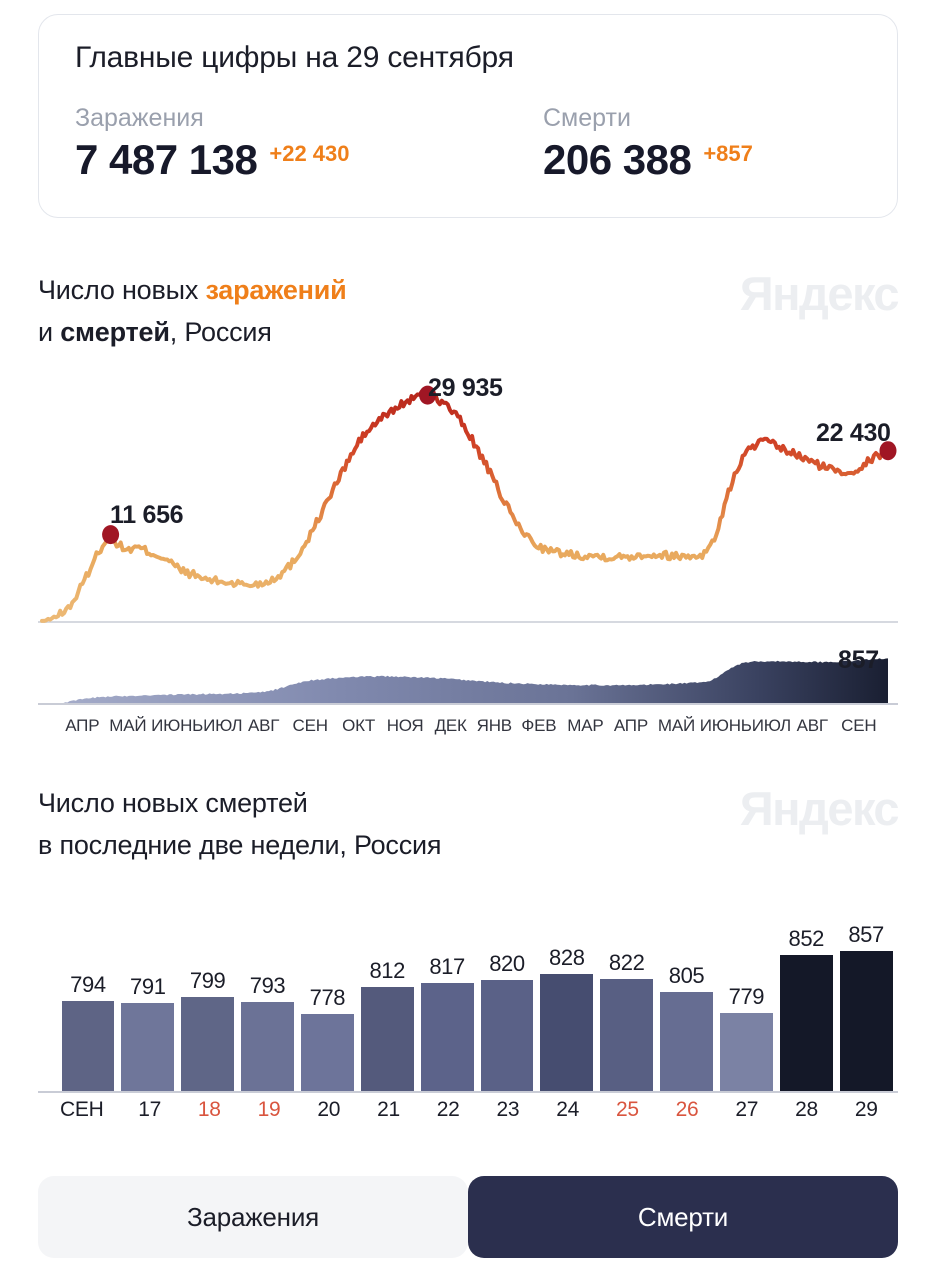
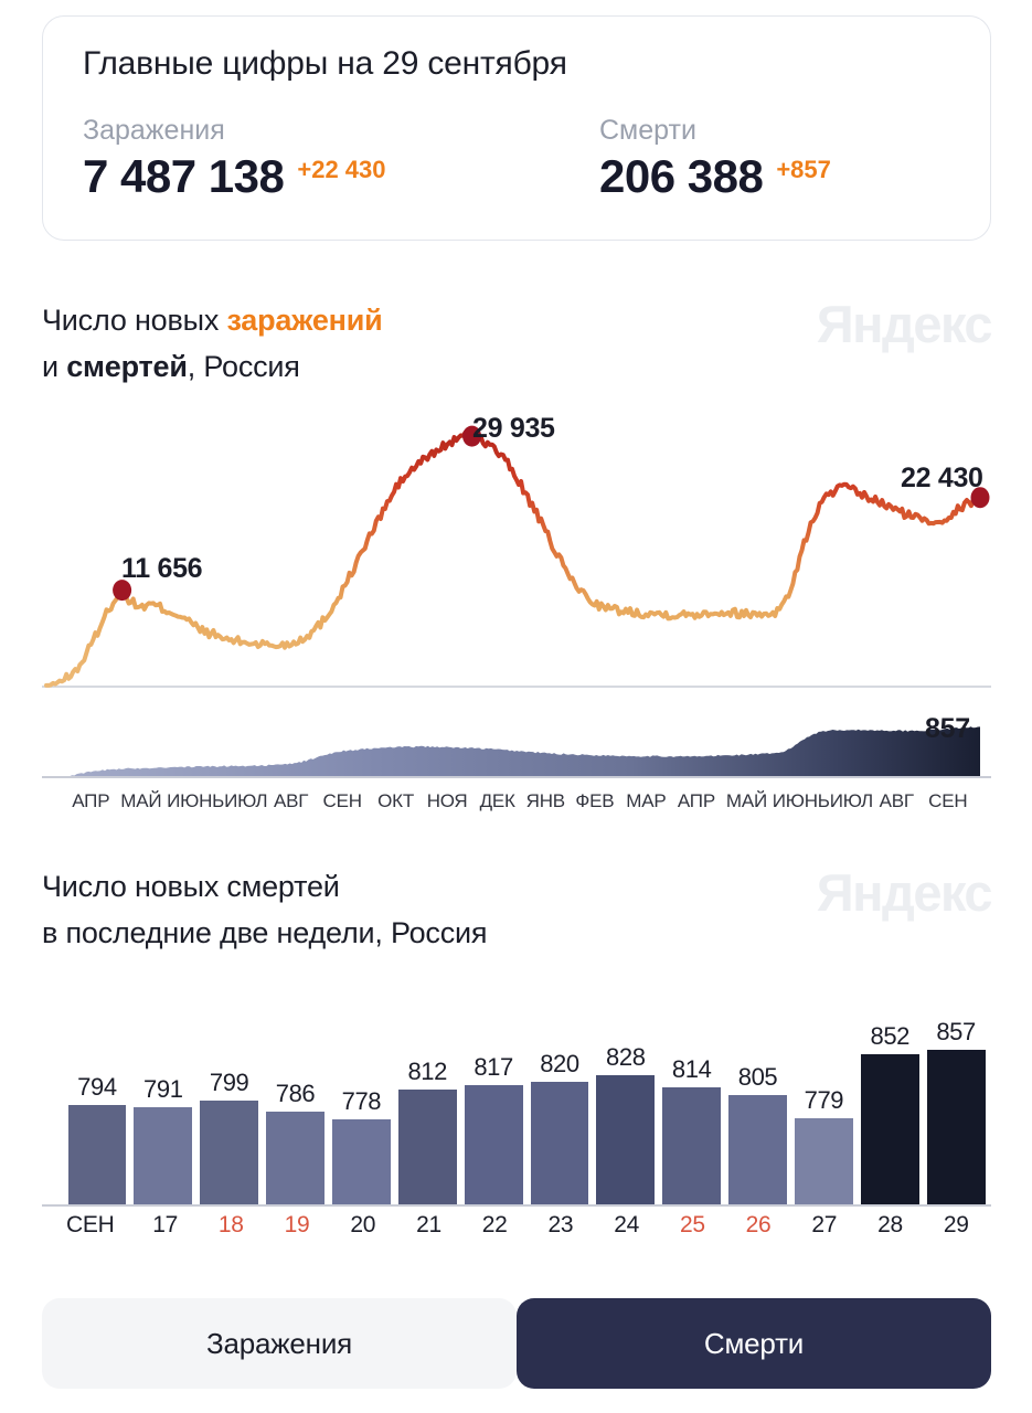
Число новых смертей в последние две недели, Россия/19: 793 -> 786
Число новых смертей в последние две недели, Россия/25: 822 -> 814
